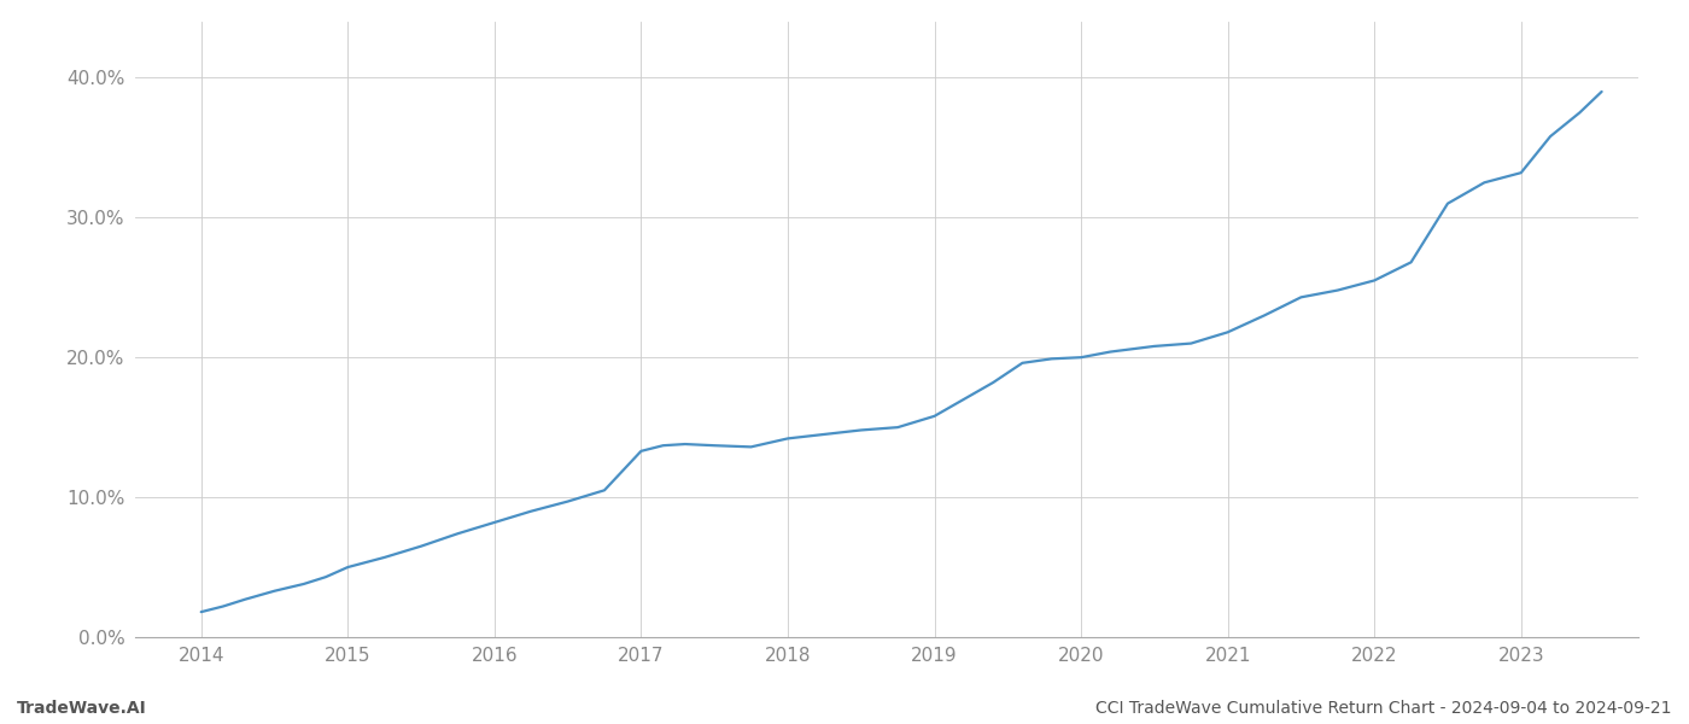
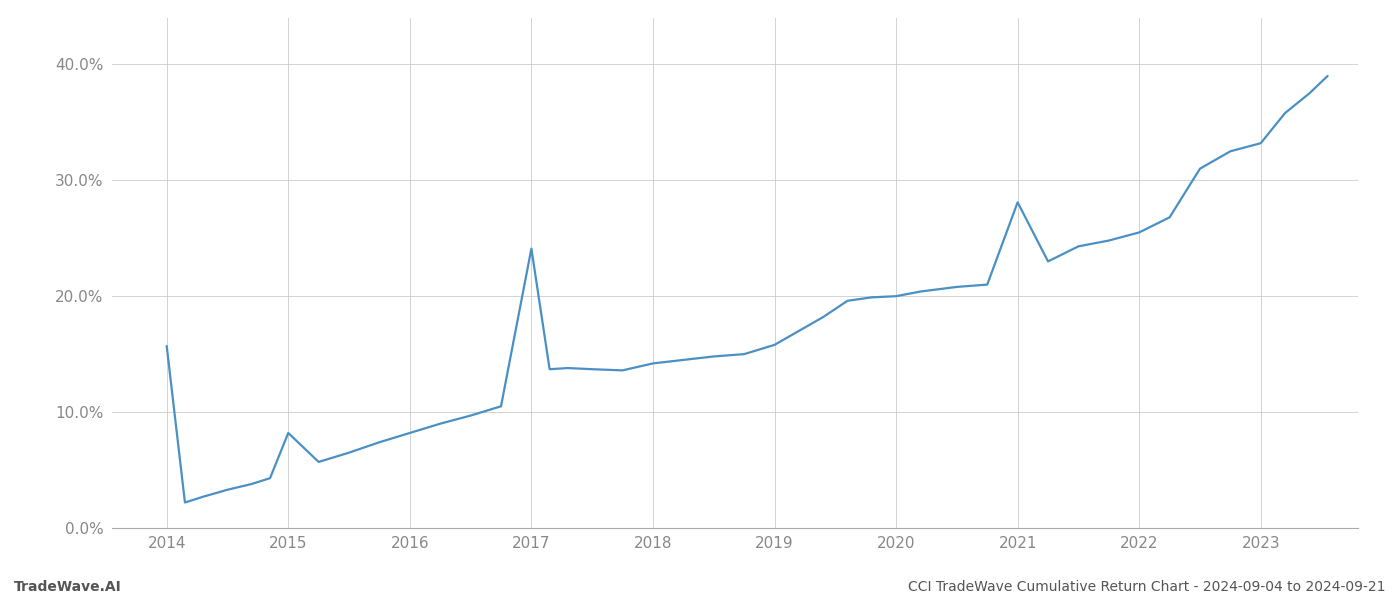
2014: 1.8% -> 15.7%
2015: 5.0% -> 8.2%
2017: 13.3% -> 24.1%
2021: 21.8% -> 28.1%
